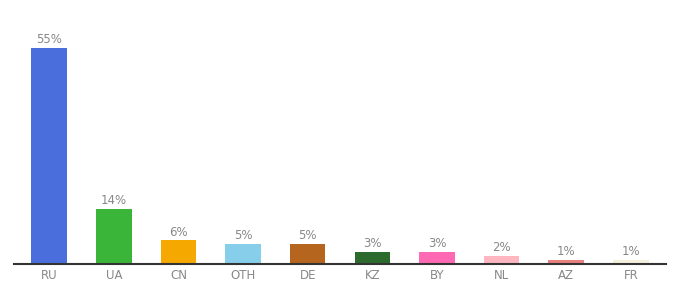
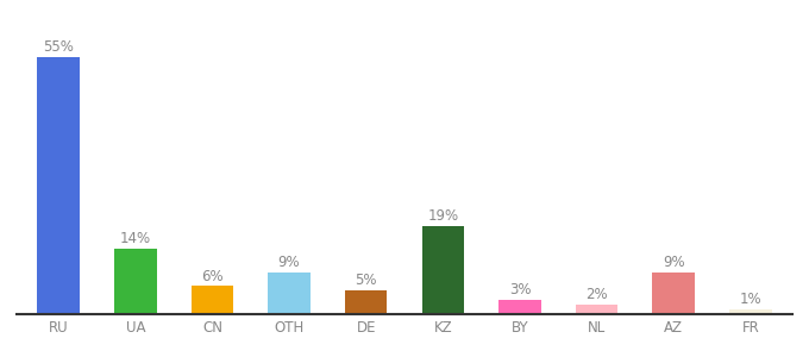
OTH: 5% -> 9%
KZ: 3% -> 19%
AZ: 1% -> 9%
